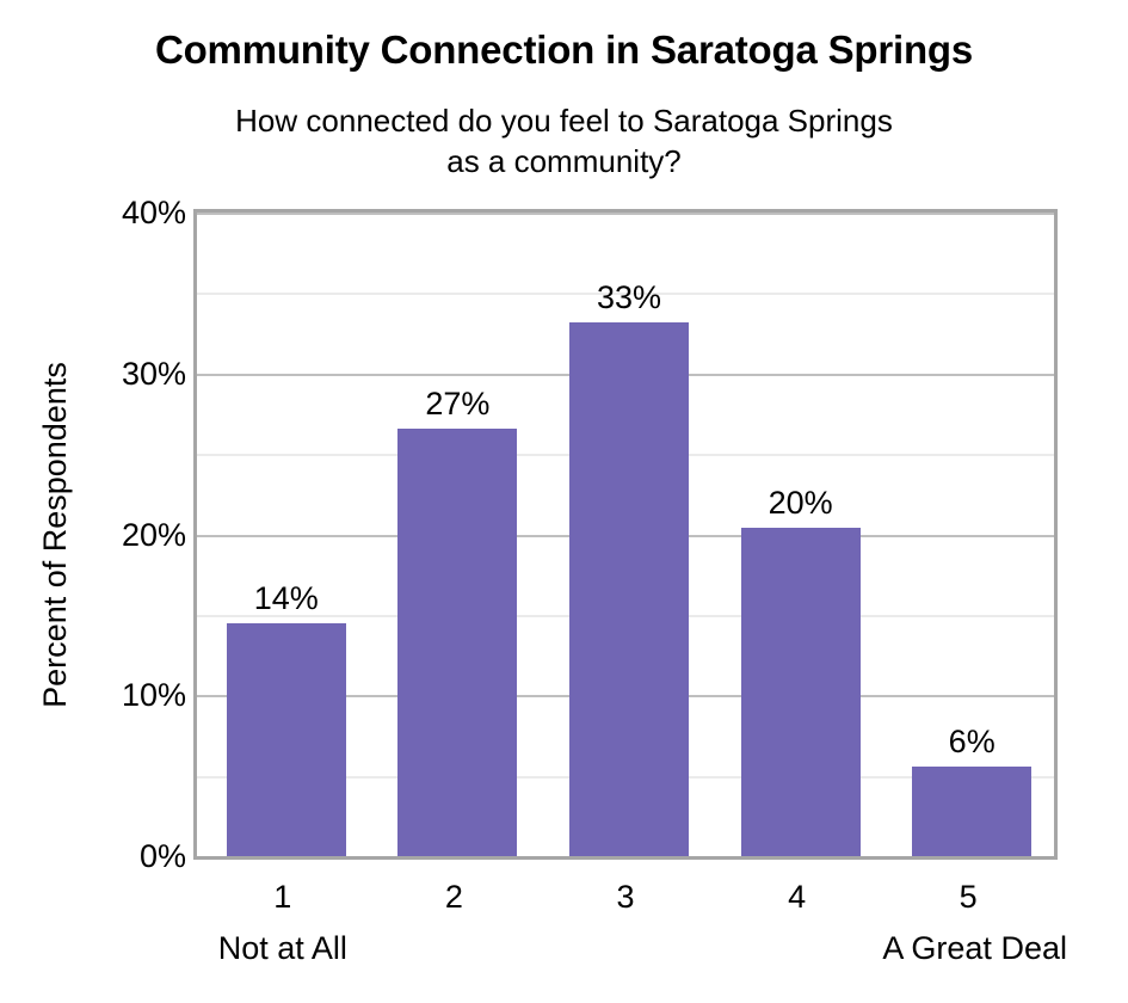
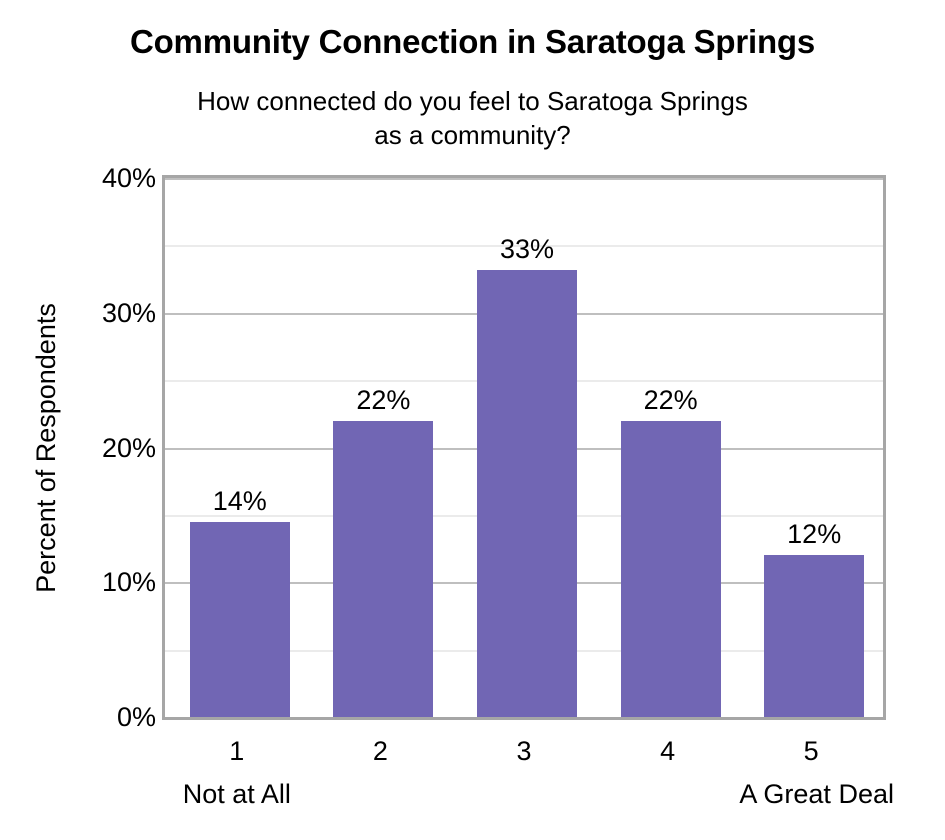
2: 27% -> 22%
4: 20% -> 22%
5: 6% -> 12%
